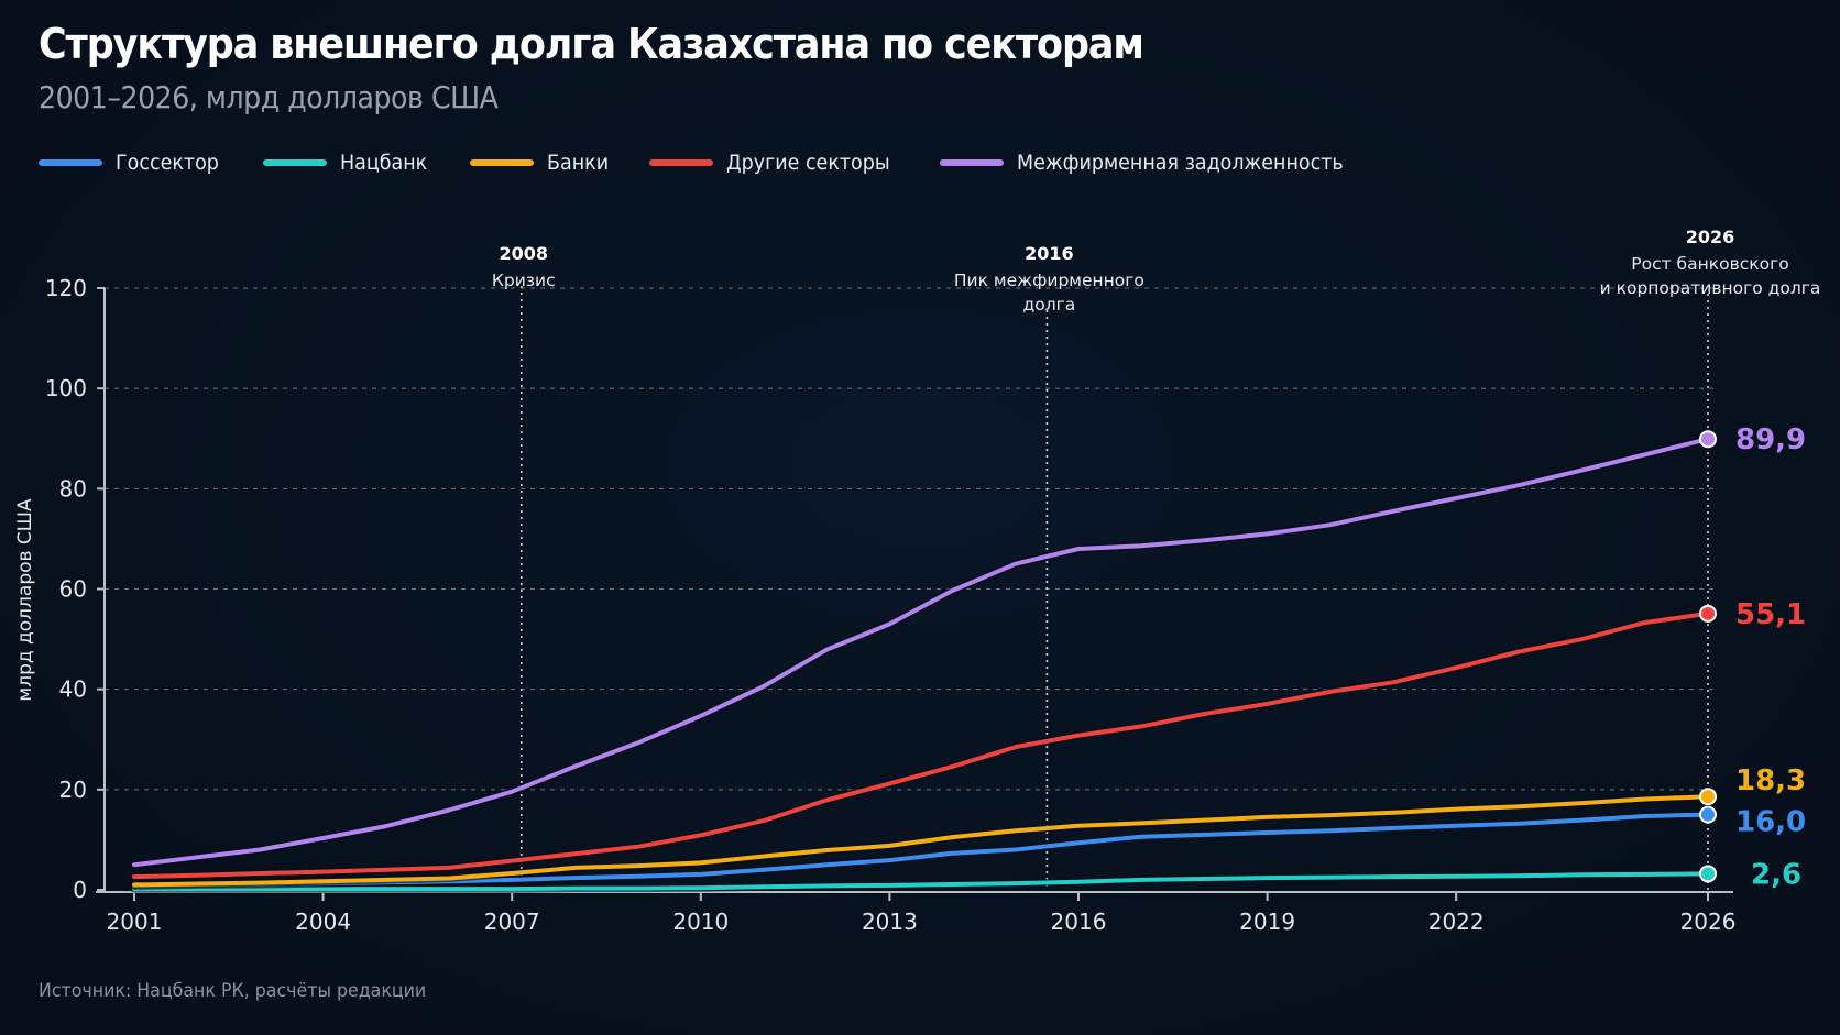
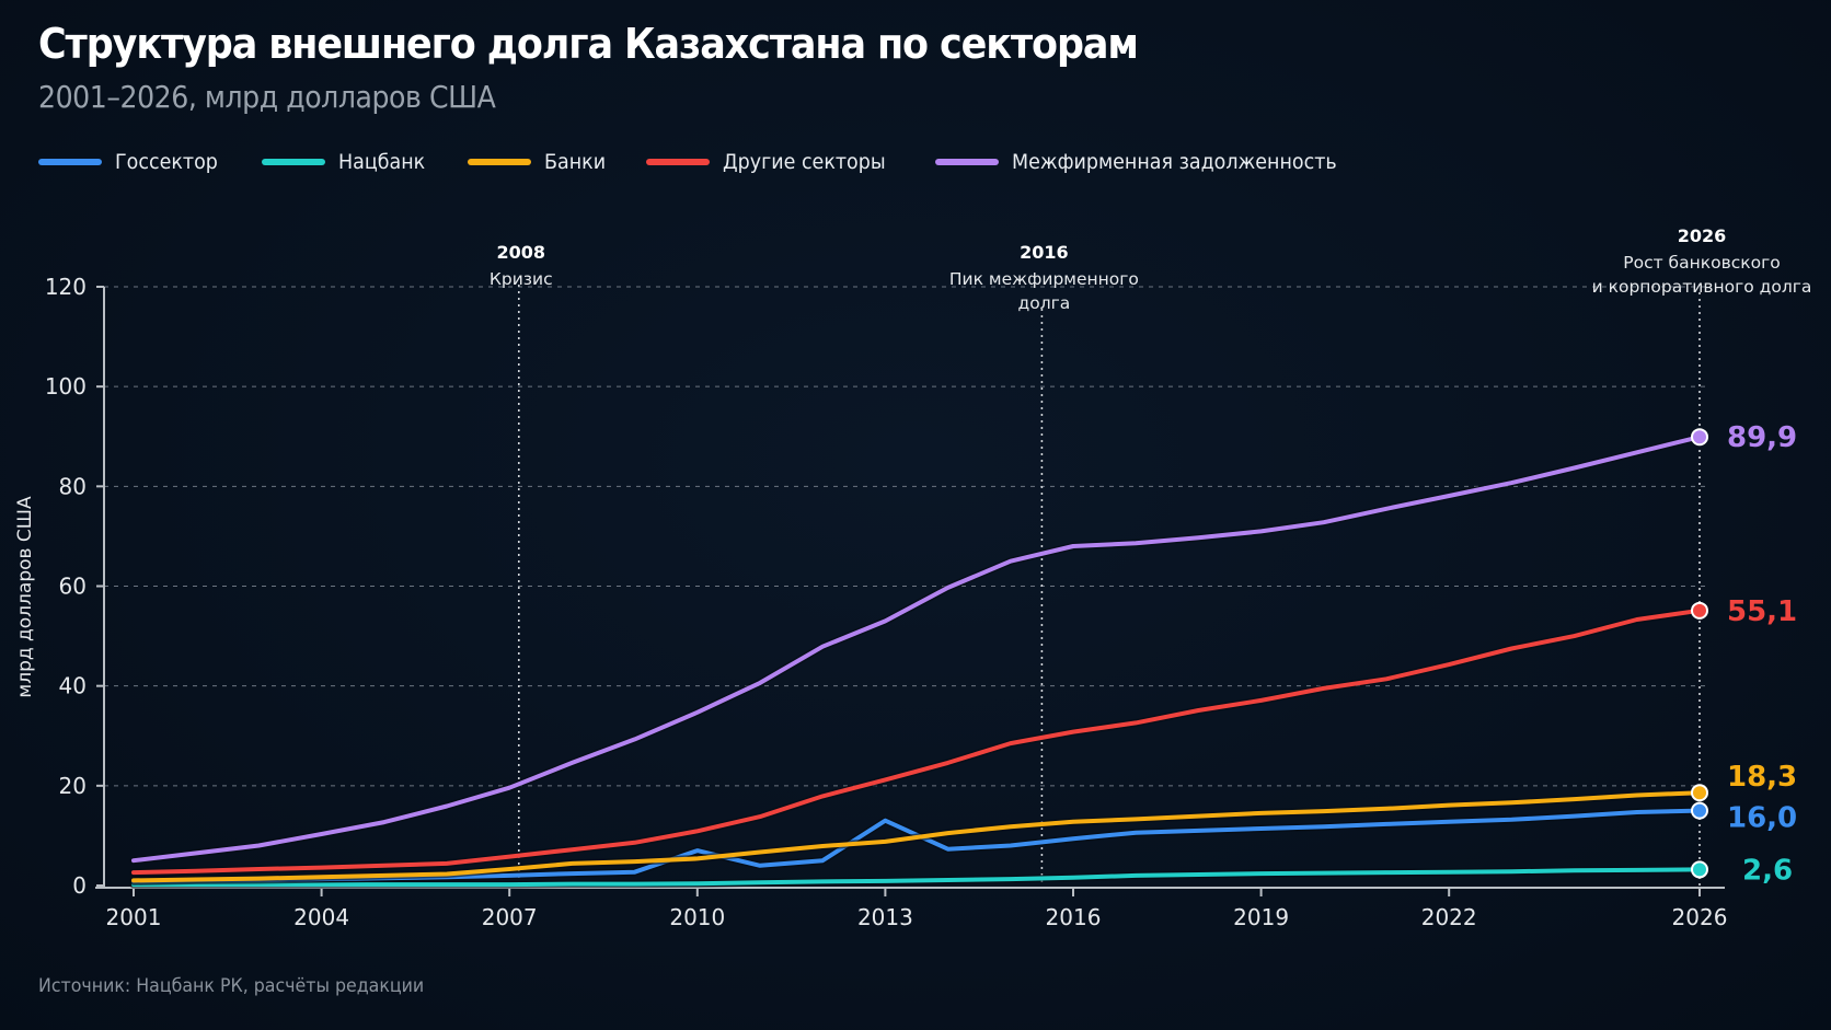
Госсектор/2010: 3 -> 7
Госсектор/2013: 6 -> 13
